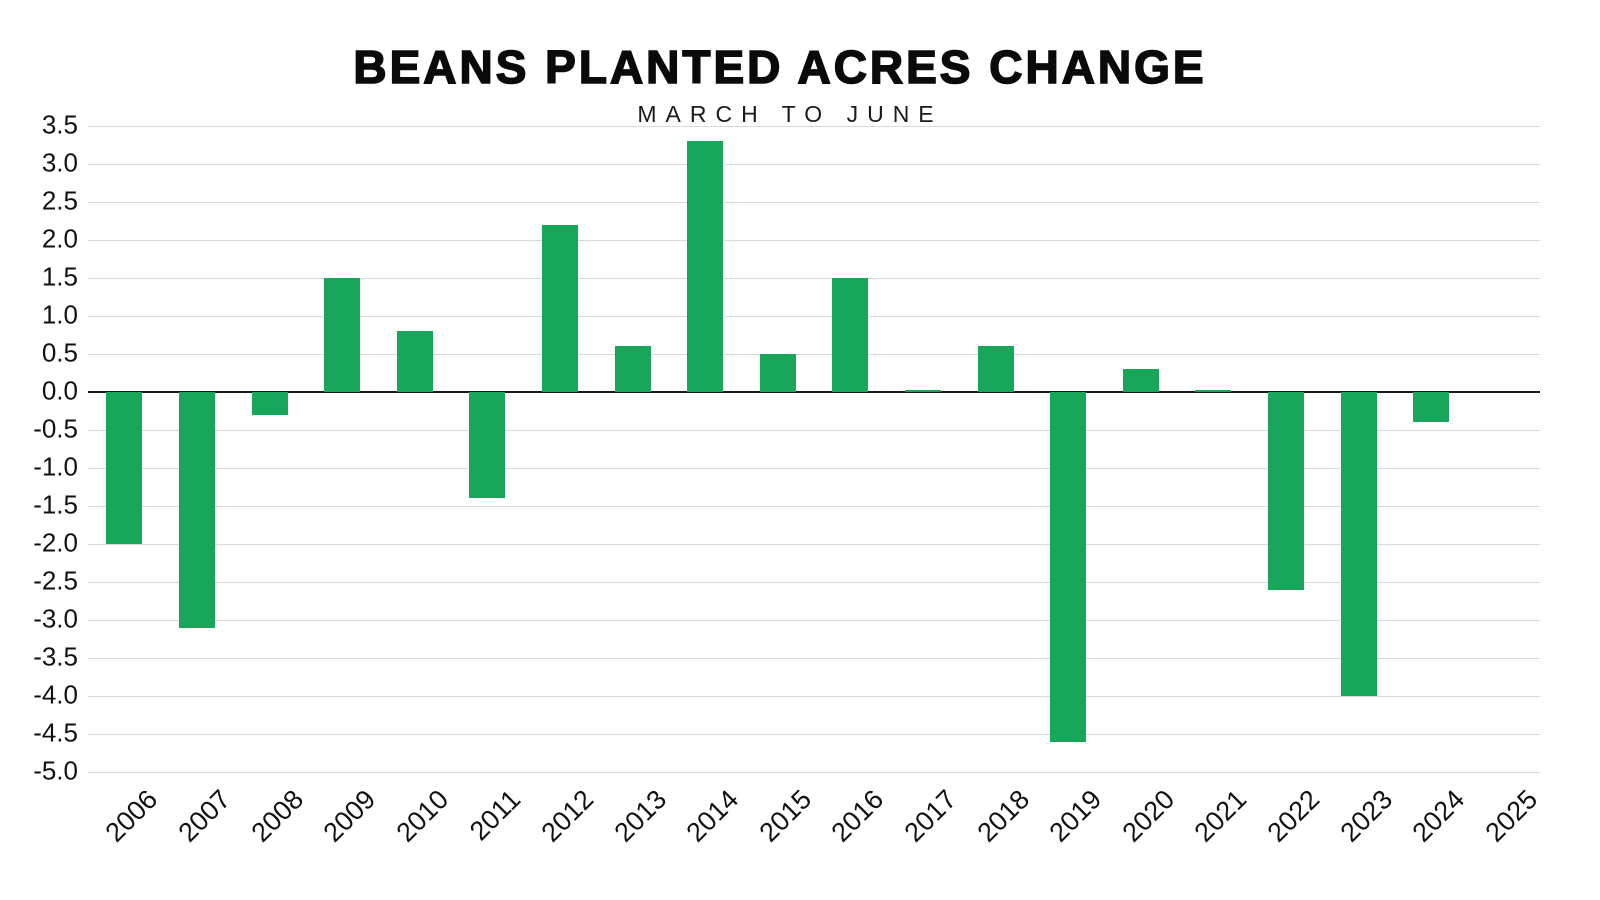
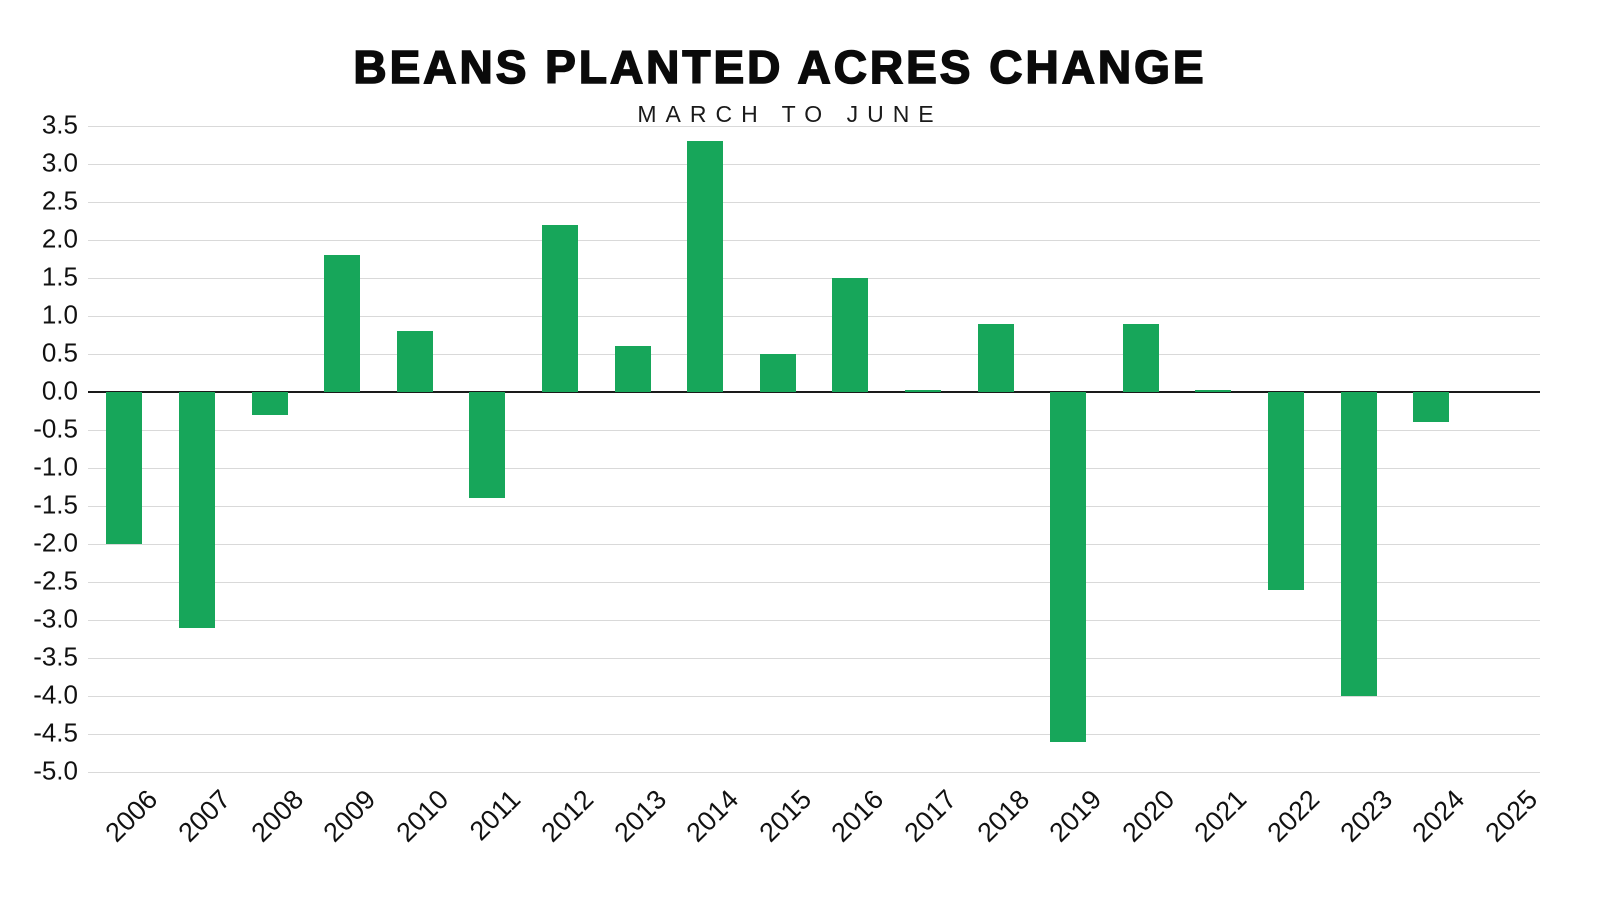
2009: 1.5 -> 1.8
2018: 0.6 -> 0.9
2020: 0.3 -> 0.9
